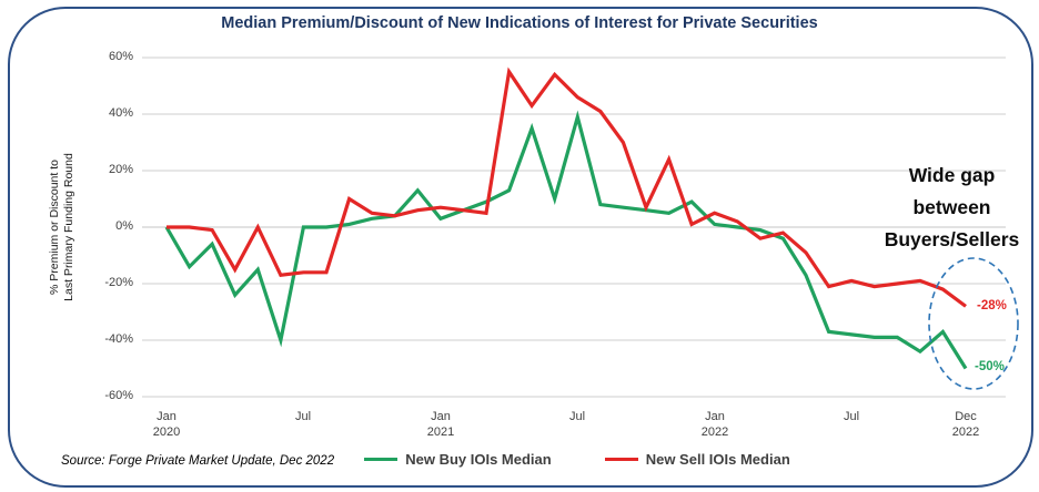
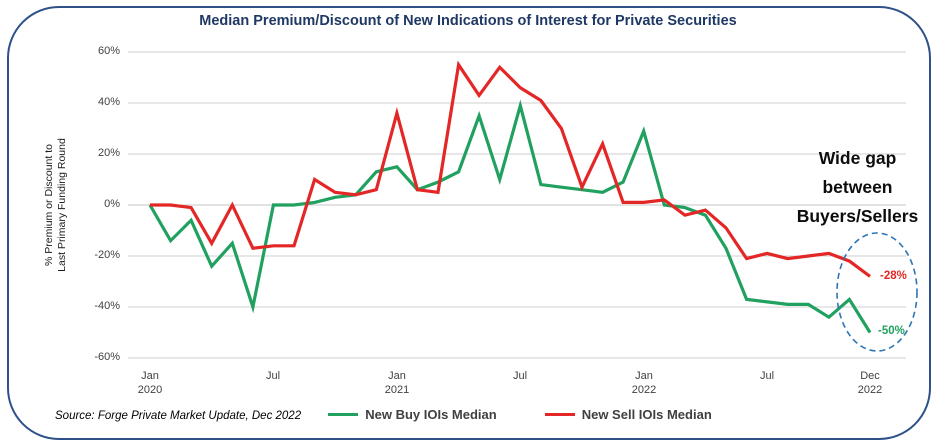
New Buy IOIs Median/Jan 2021: 3% -> 15%
New Sell IOIs Median/Jan 2021: 7% -> 36%
New Buy IOIs Median/Jan 2022: 1% -> 29%
New Sell IOIs Median/Jan 2022: 5% -> 1%
